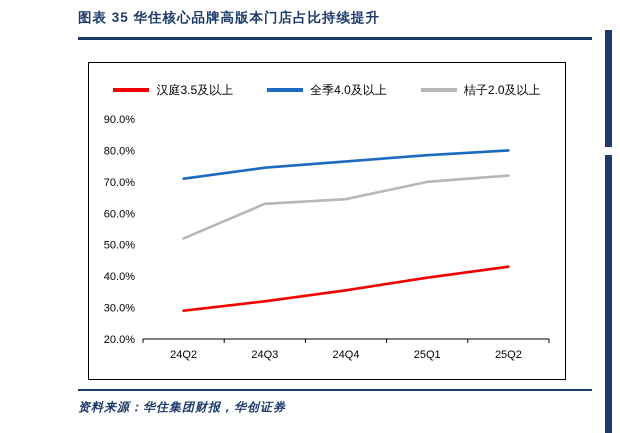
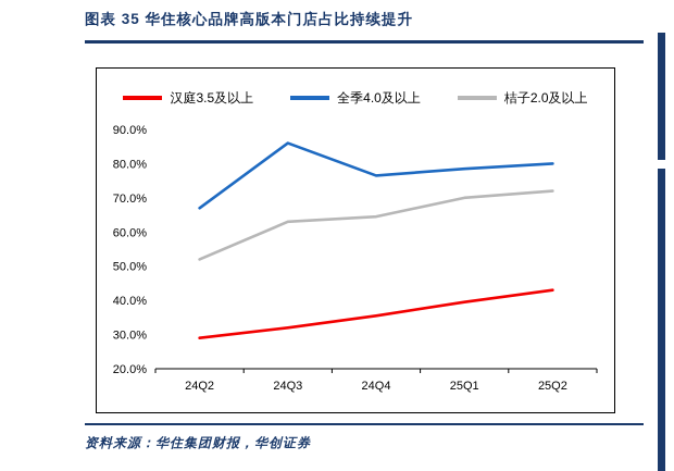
全季4.0及以上/24Q2: 71% -> 67%
全季4.0及以上/24Q3: 74% -> 86%
